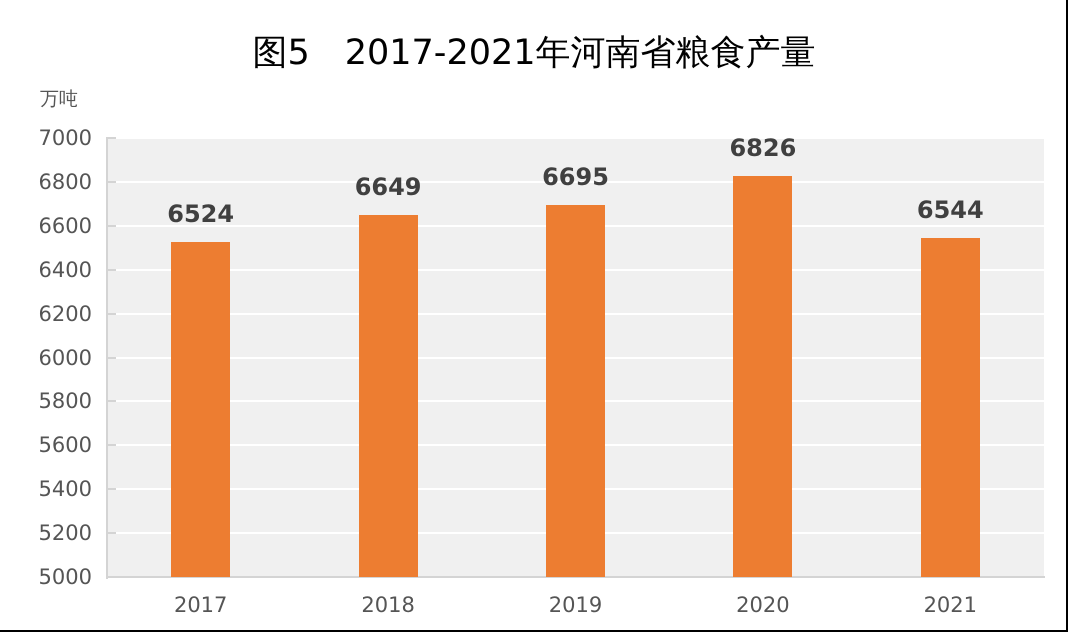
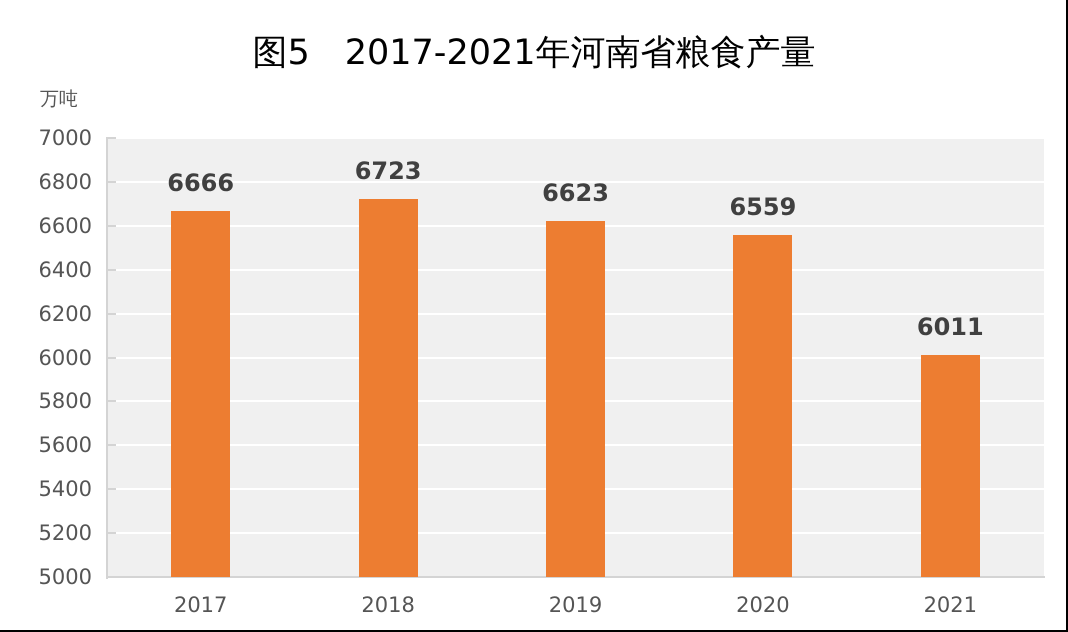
2017: 6524 -> 6666
2018: 6649 -> 6723
2019: 6695 -> 6623
2020: 6826 -> 6559
2021: 6544 -> 6011
